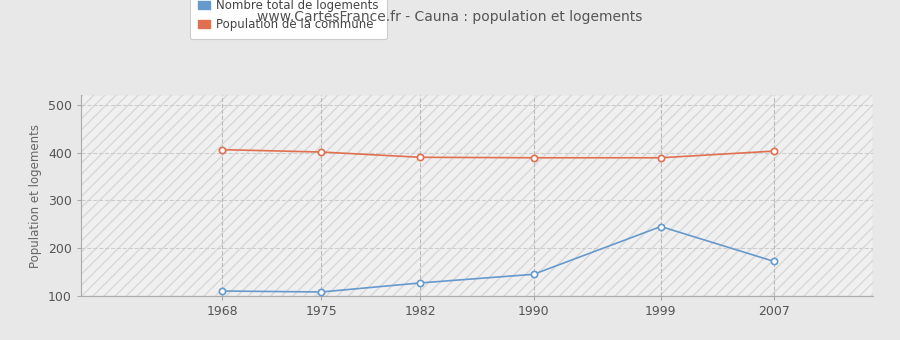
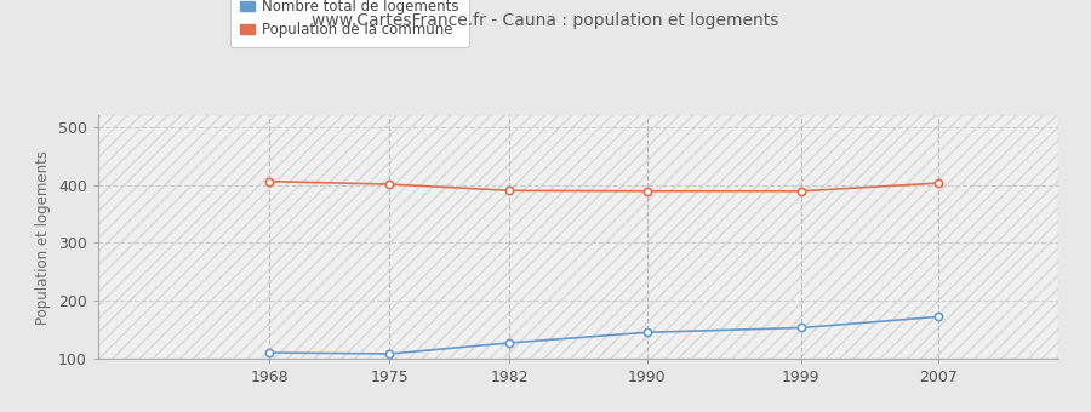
Nombre total de logements/1999: 245 -> 153
